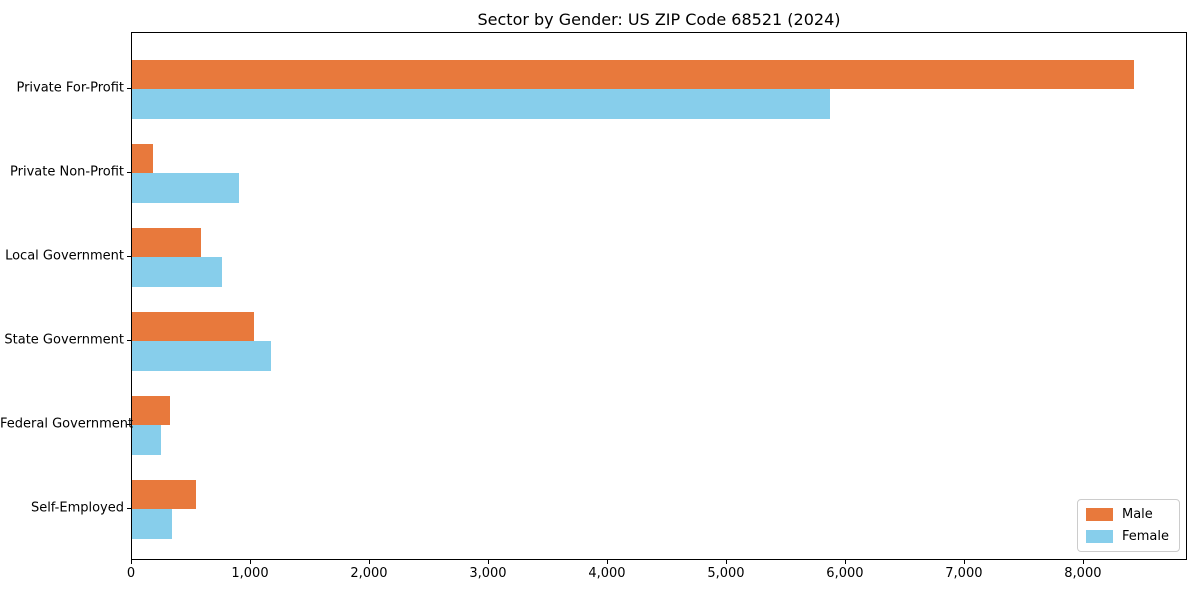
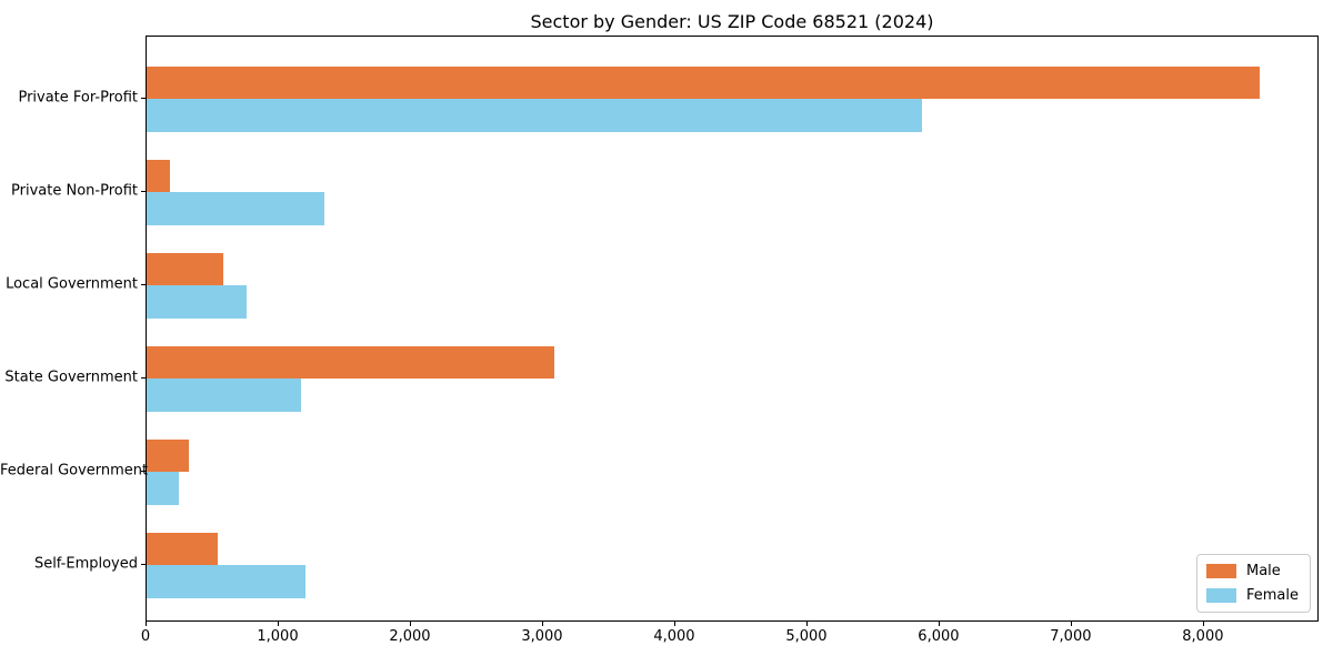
Female/Private Non-Profit: 900 -> 1350
Male/State Government: 1030 -> 3090
Female/Self-Employed: 340 -> 1200
